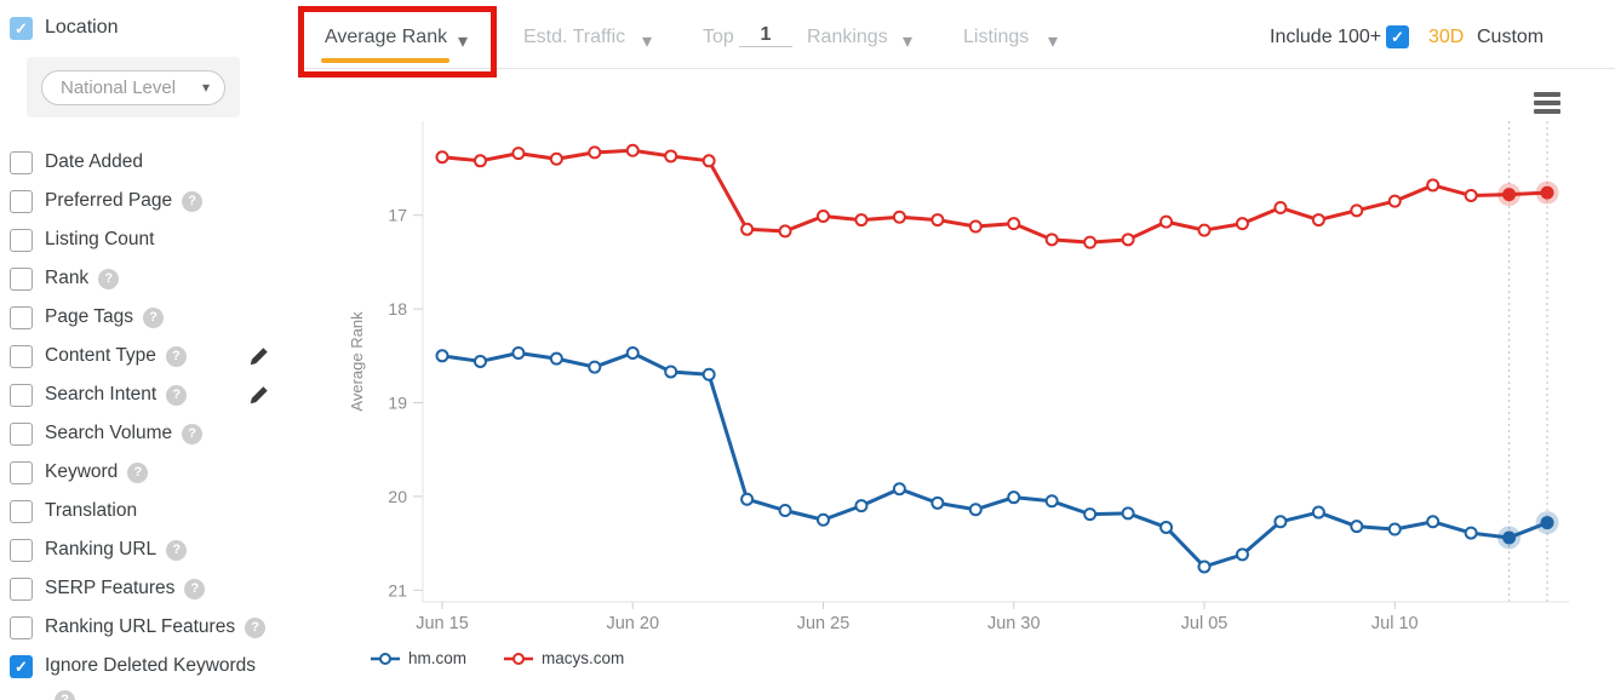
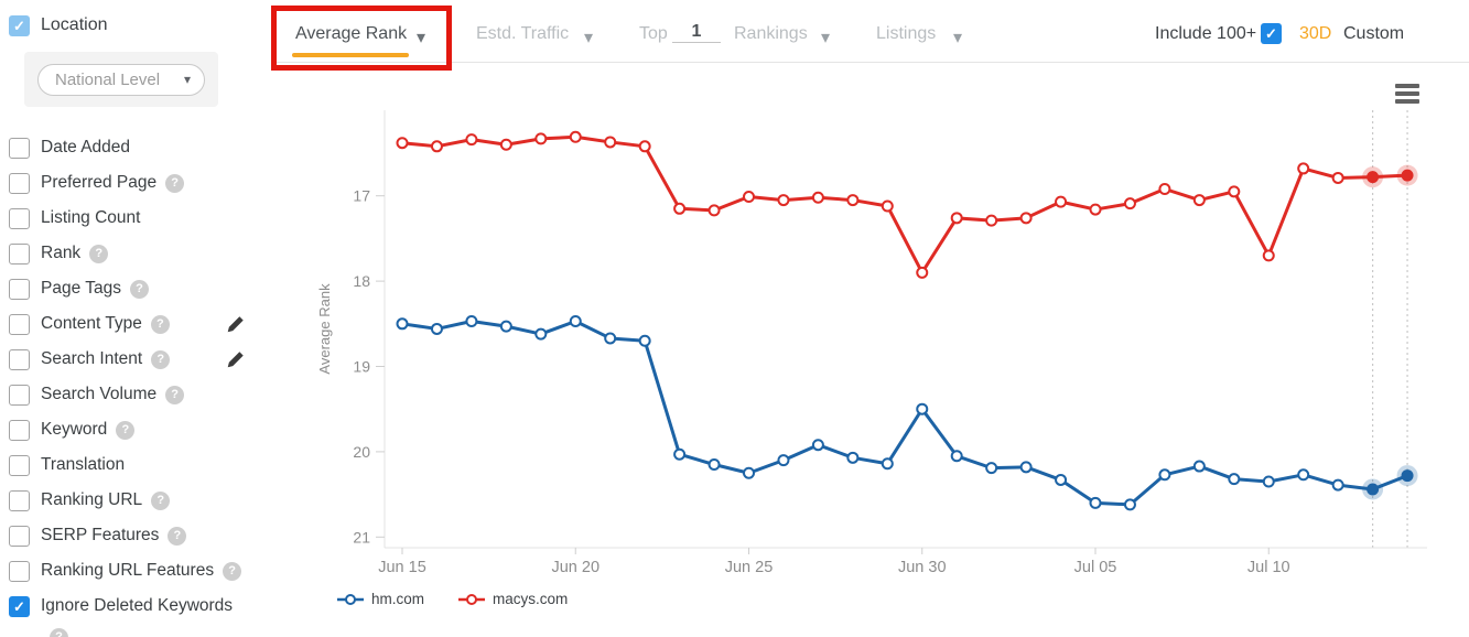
hm.com/Jun 30: 20.0 -> 19.5
macys.com/Jun 30: 17.1 -> 17.9
hm.com/Jul 05: 20.8 -> 20.6
macys.com/Jul 10: 16.9 -> 17.7
